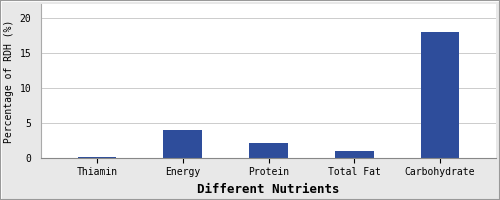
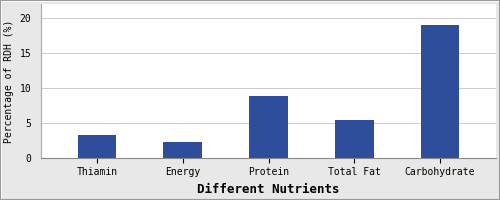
Thiamin: 0.0 -> 3.2
Energy: 4.0 -> 2.2
Protein: 2.1 -> 8.8
Total Fat: 1.0 -> 5.4
Carbohydrate: 18.0 -> 19.0
